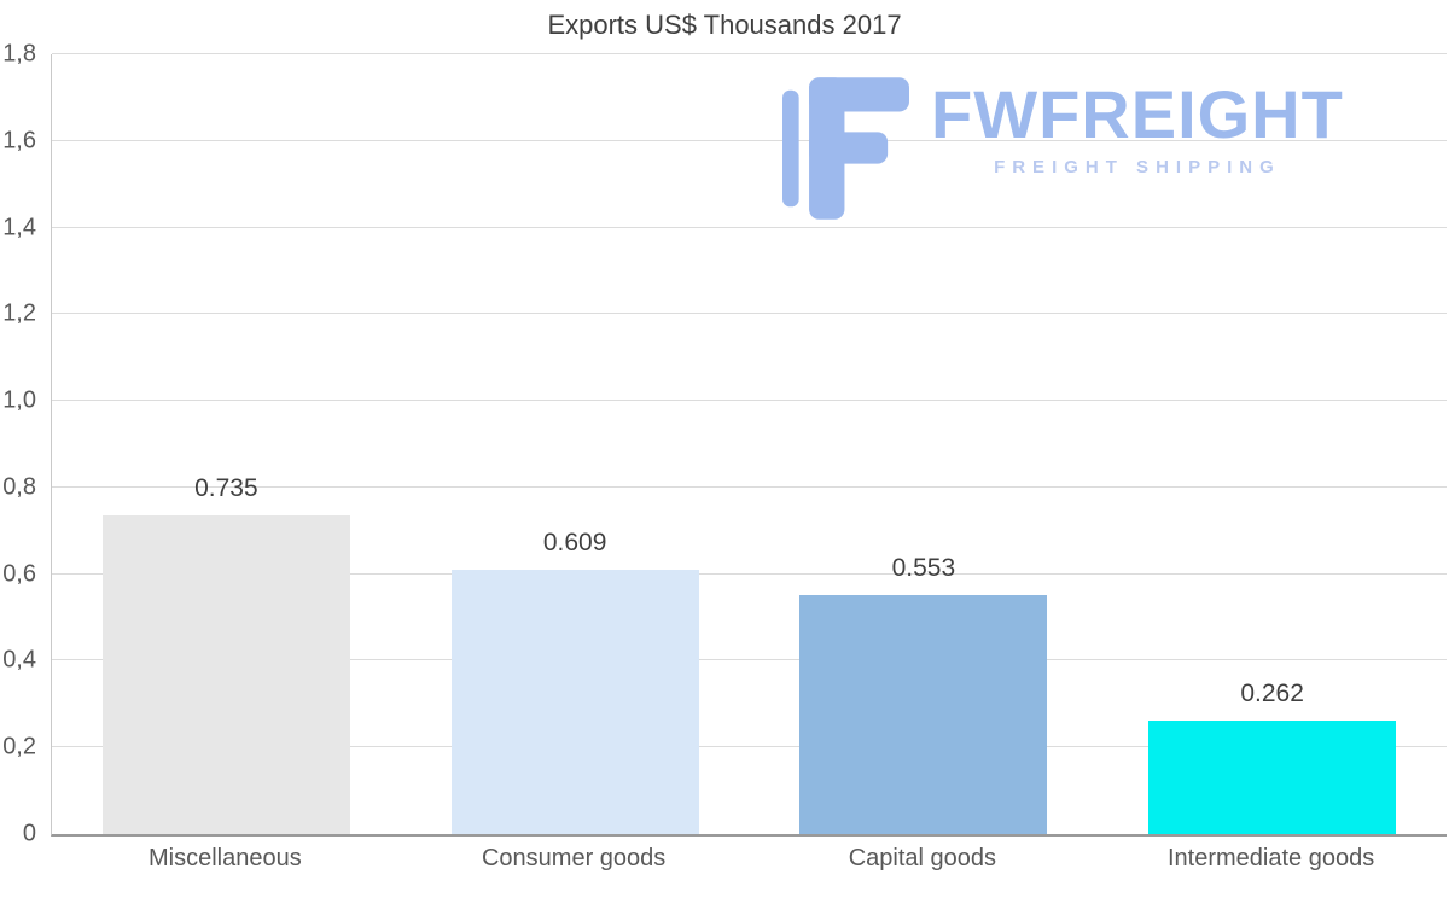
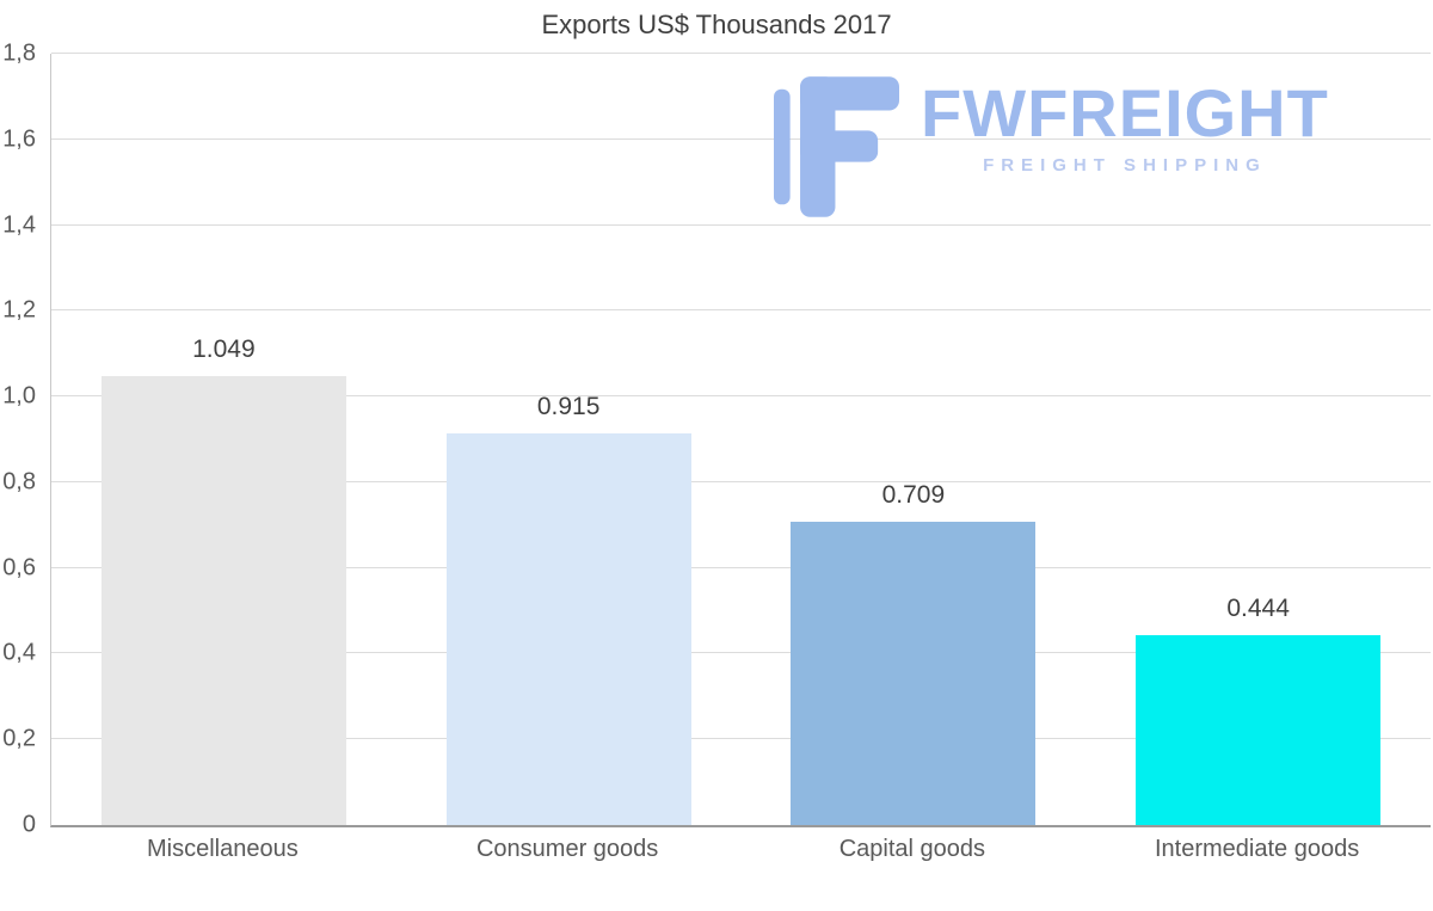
Miscellaneous: 0.735 -> 1.049
Consumer goods: 0.609 -> 0.915
Capital goods: 0.553 -> 0.709
Intermediate goods: 0.262 -> 0.444
